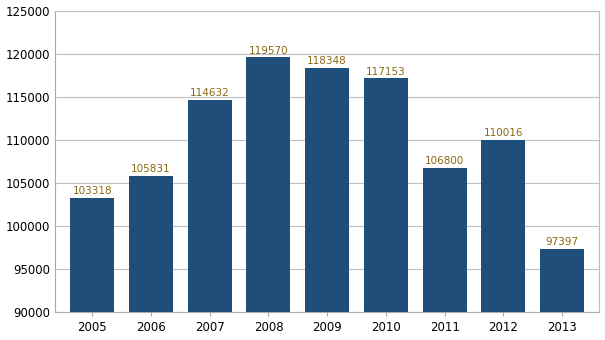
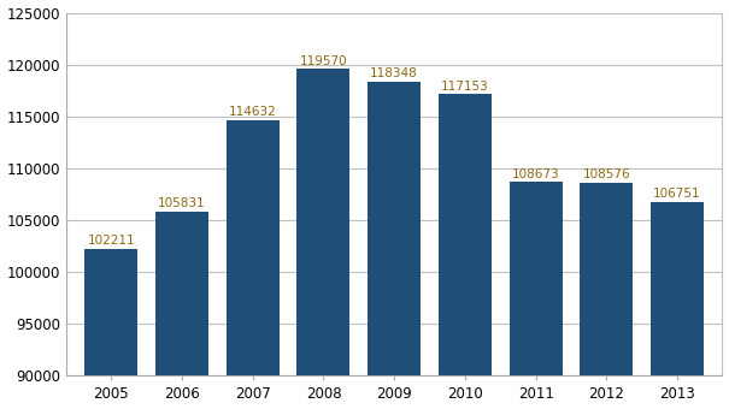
2005: 103318 -> 102211
2011: 106800 -> 108673
2012: 110016 -> 108576
2013: 97397 -> 106751
